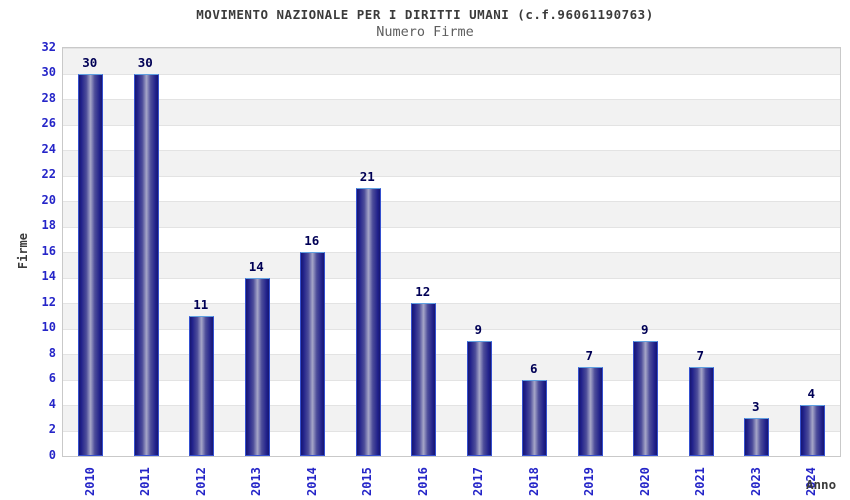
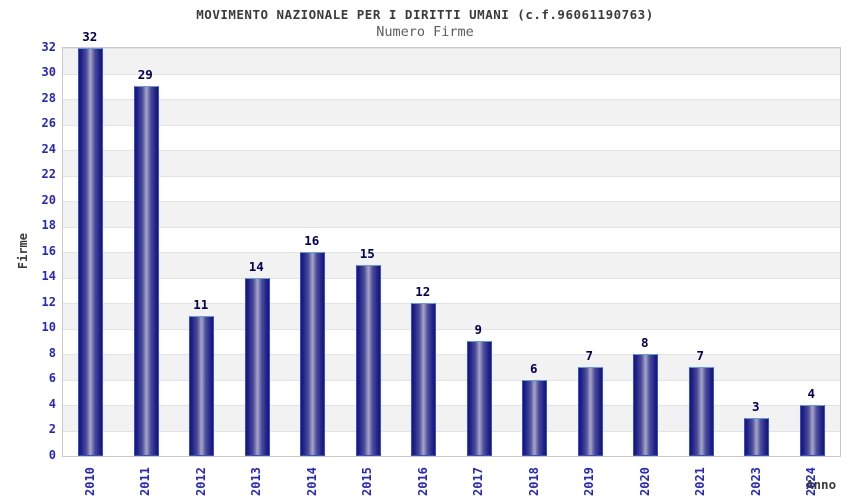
2010: 30 -> 32
2011: 30 -> 29
2015: 21 -> 15
2020: 9 -> 8
